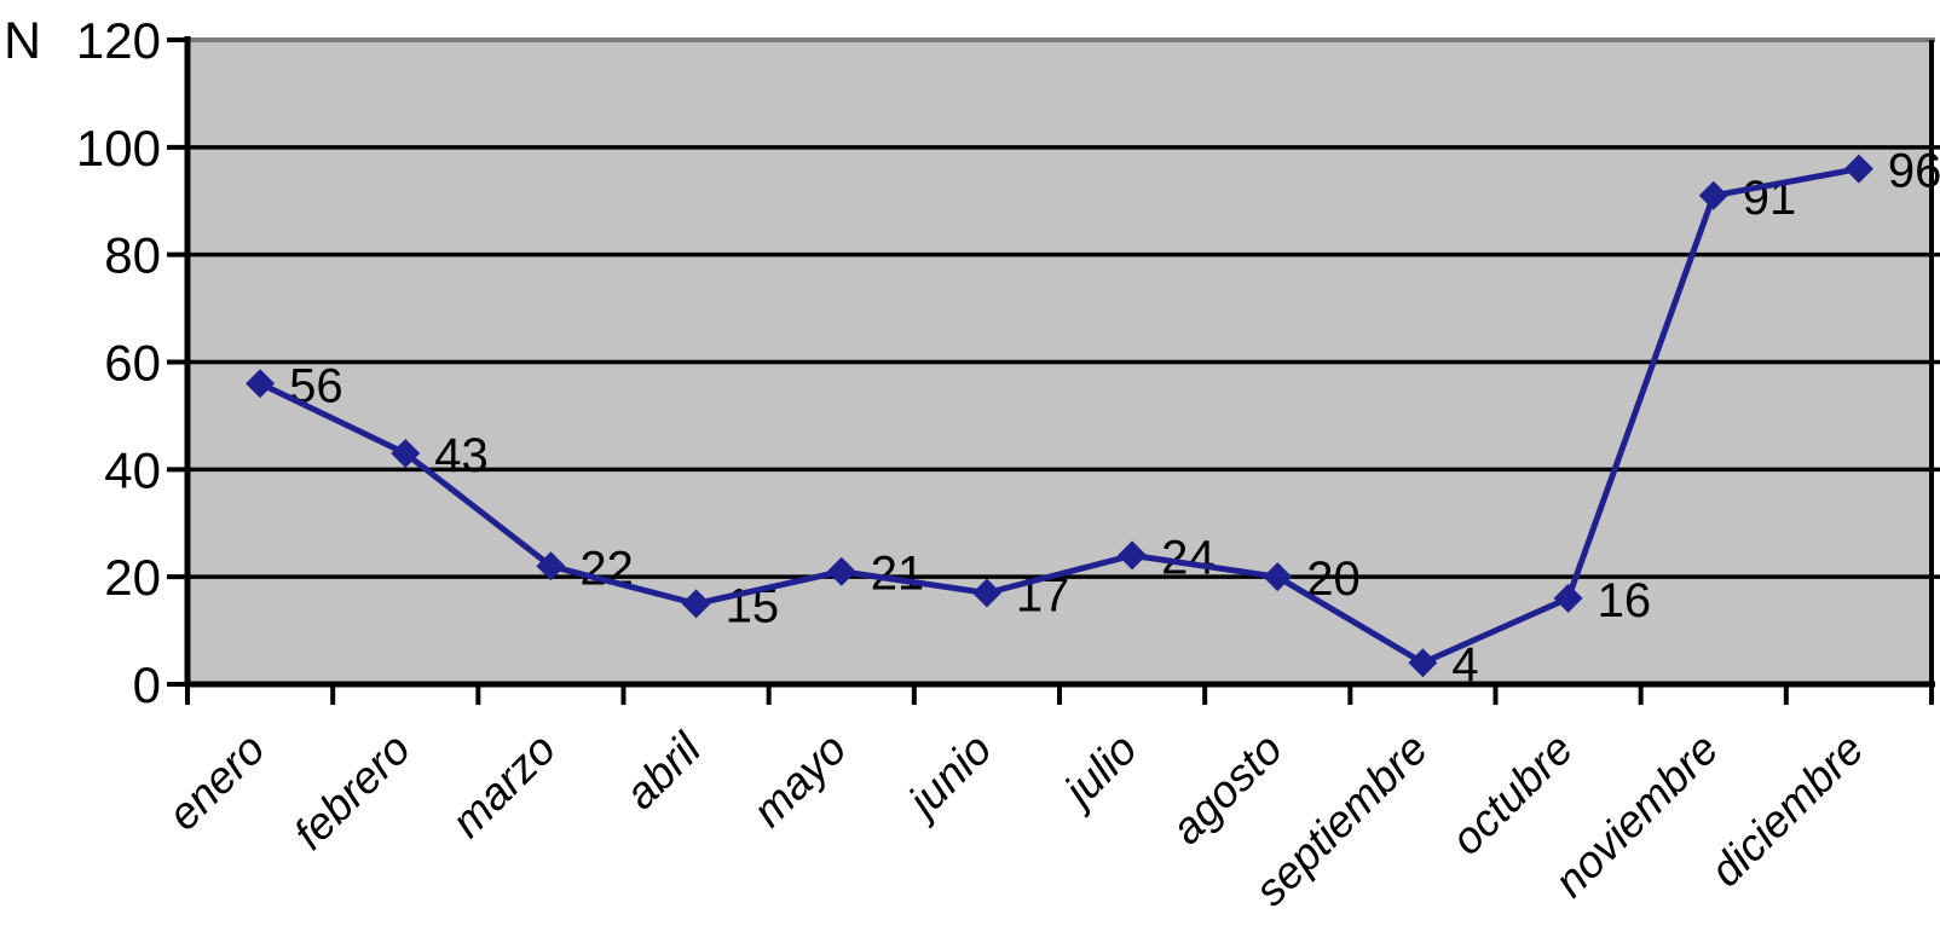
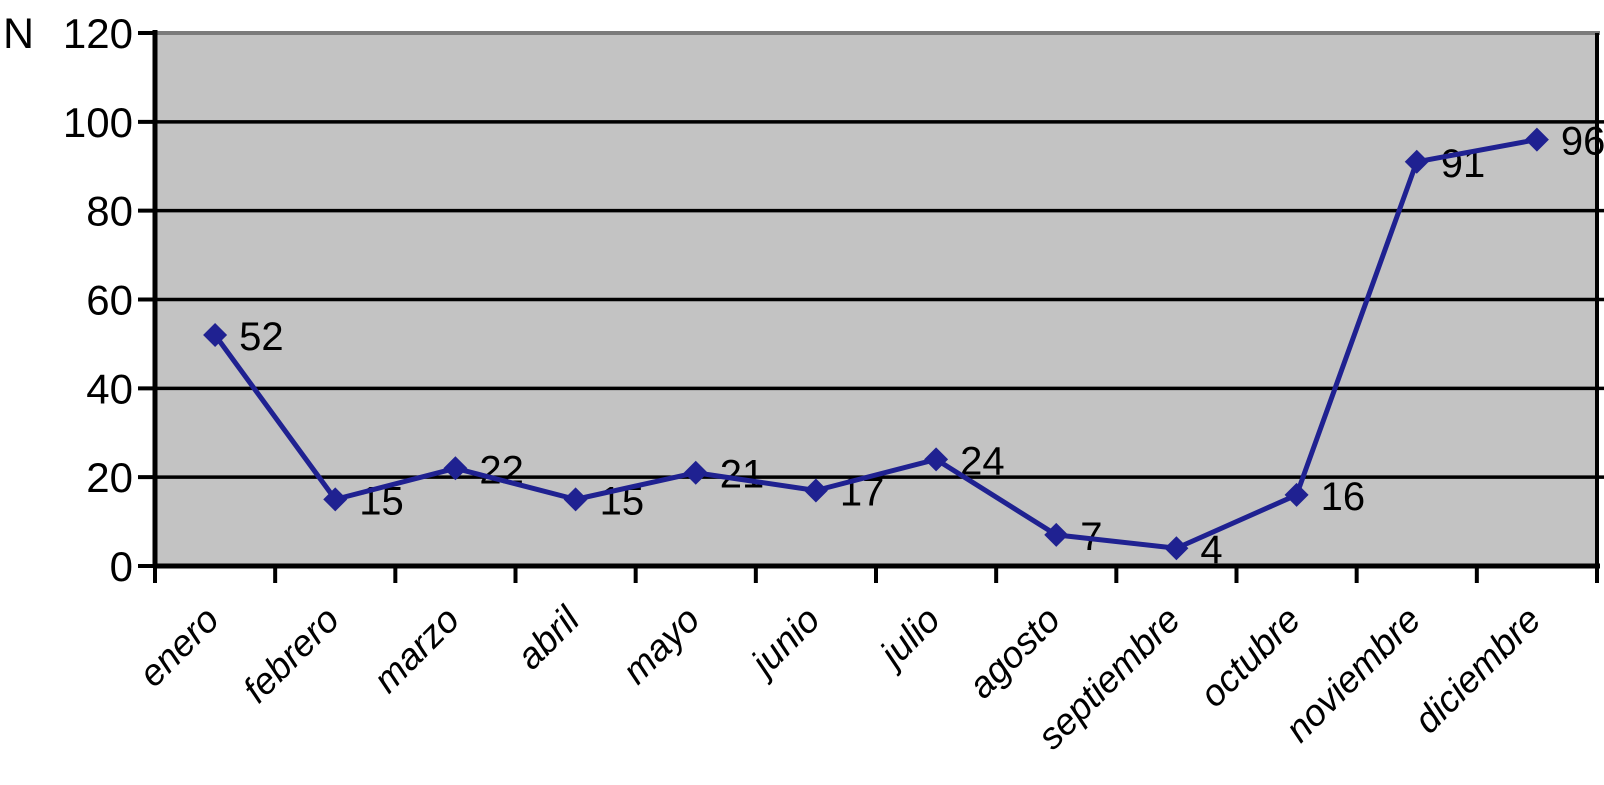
enero: 56 -> 52
febrero: 43 -> 15
agosto: 20 -> 7
